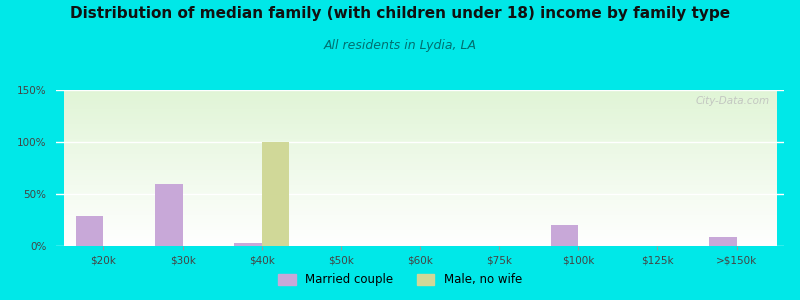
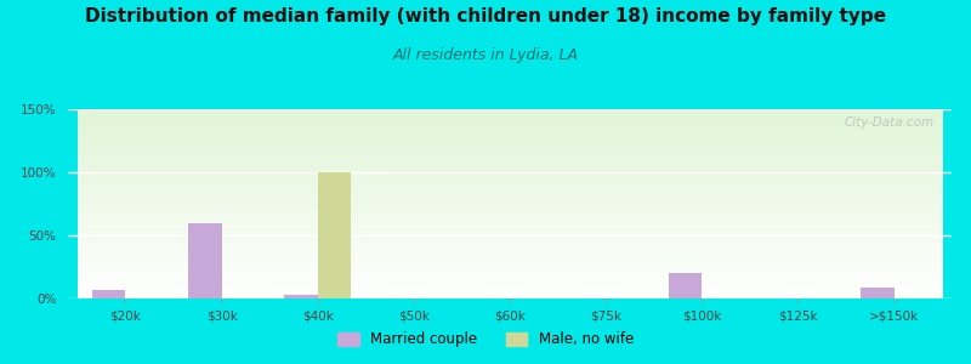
Married couple/$20k: 29% -> 7%
